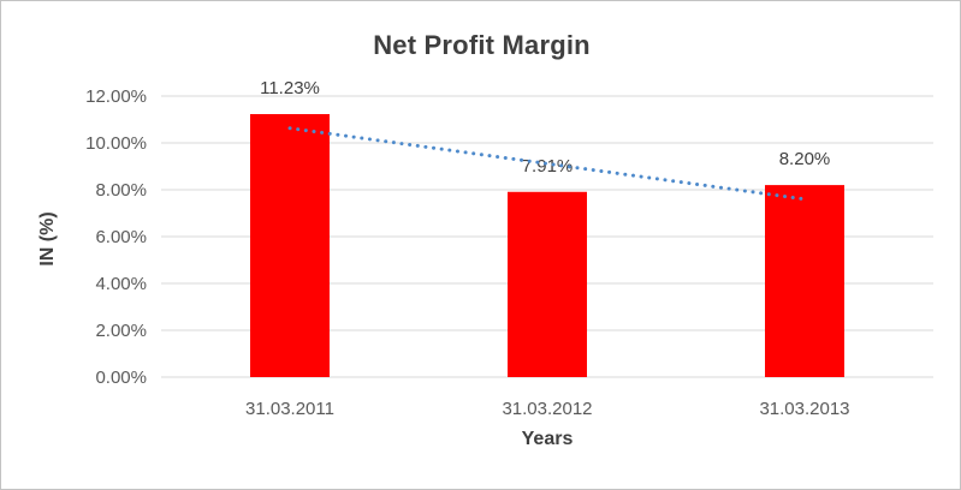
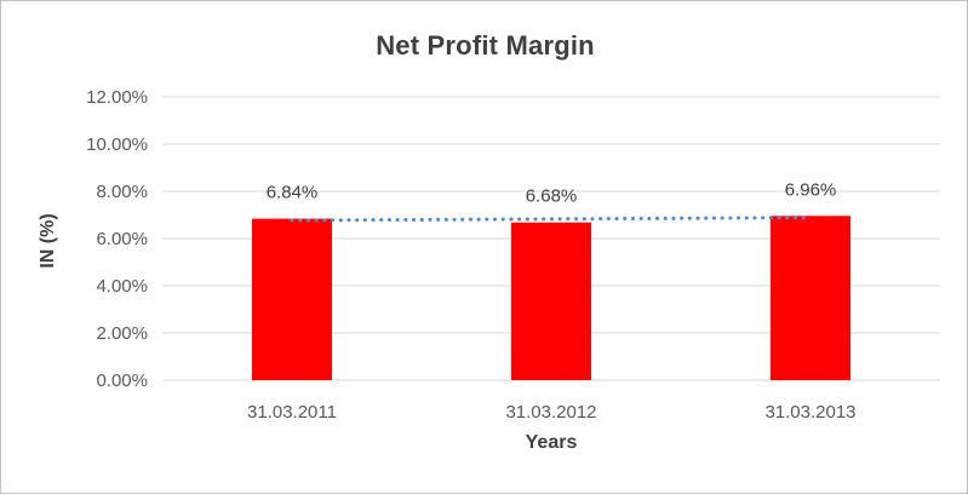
31.03.2011: 11.23% -> 6.84%
31.03.2012: 7.91% -> 6.68%
31.03.2013: 8.20% -> 6.96%
